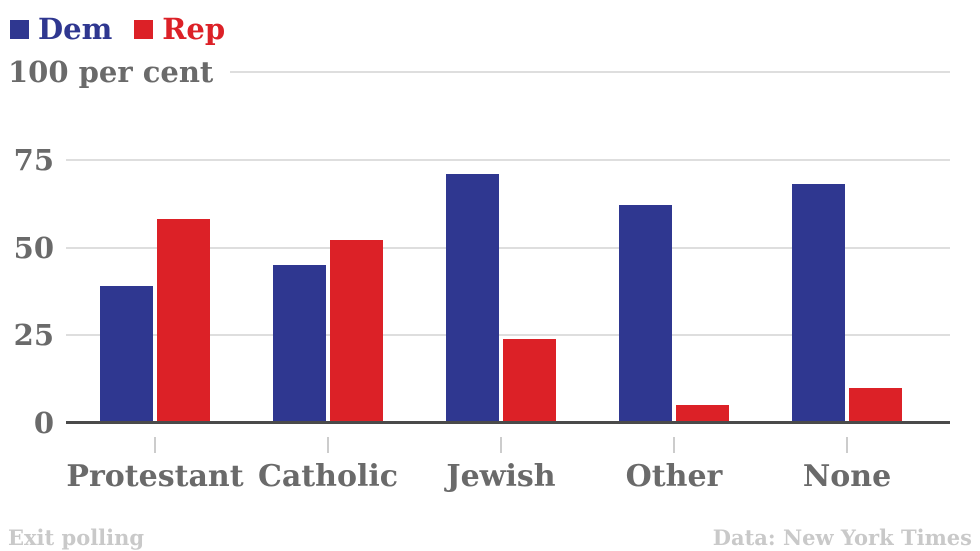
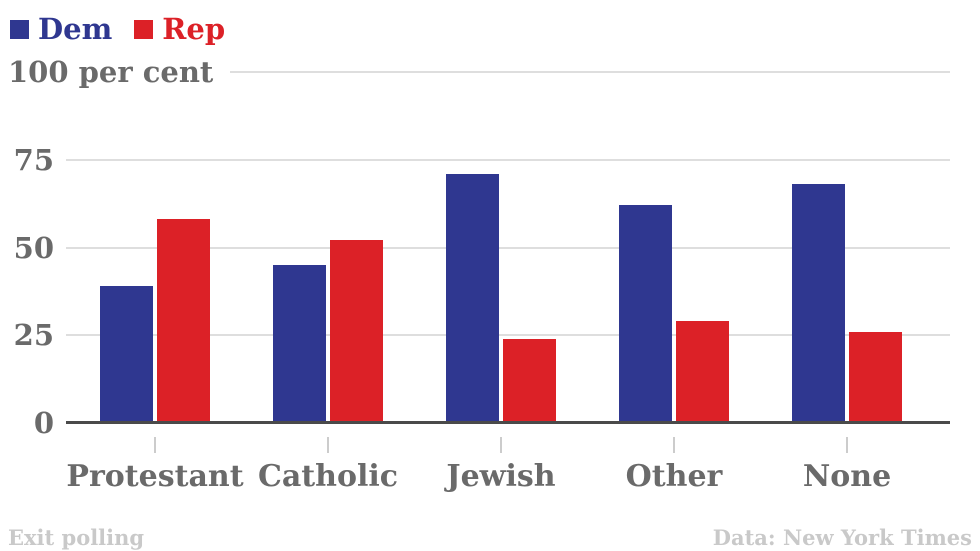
Rep/Other: 5 -> 29
Rep/None: 10 -> 26
